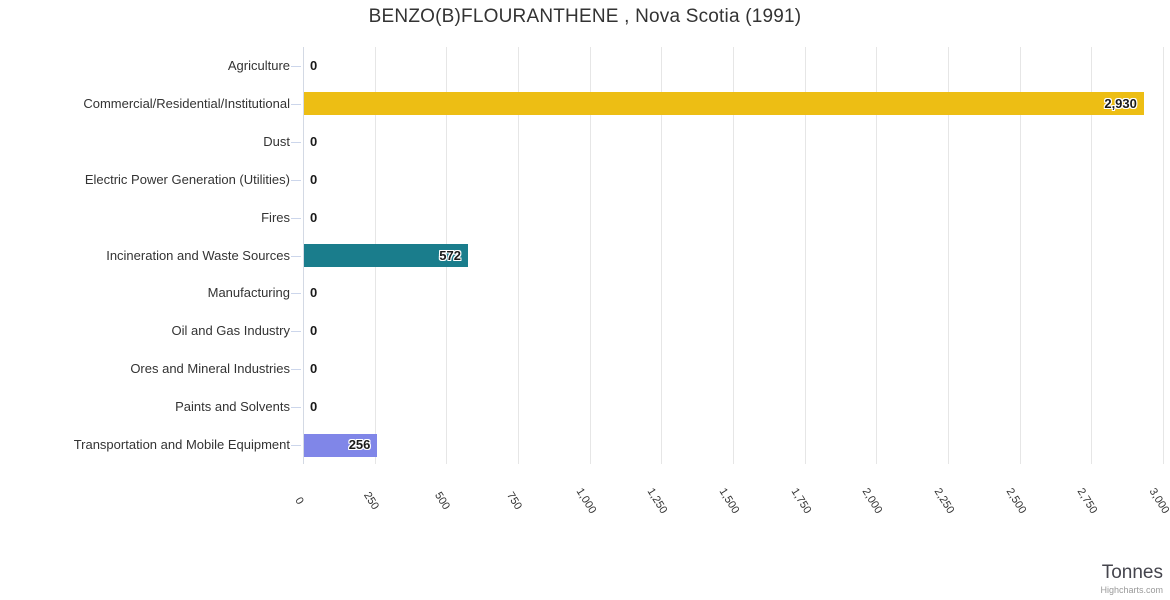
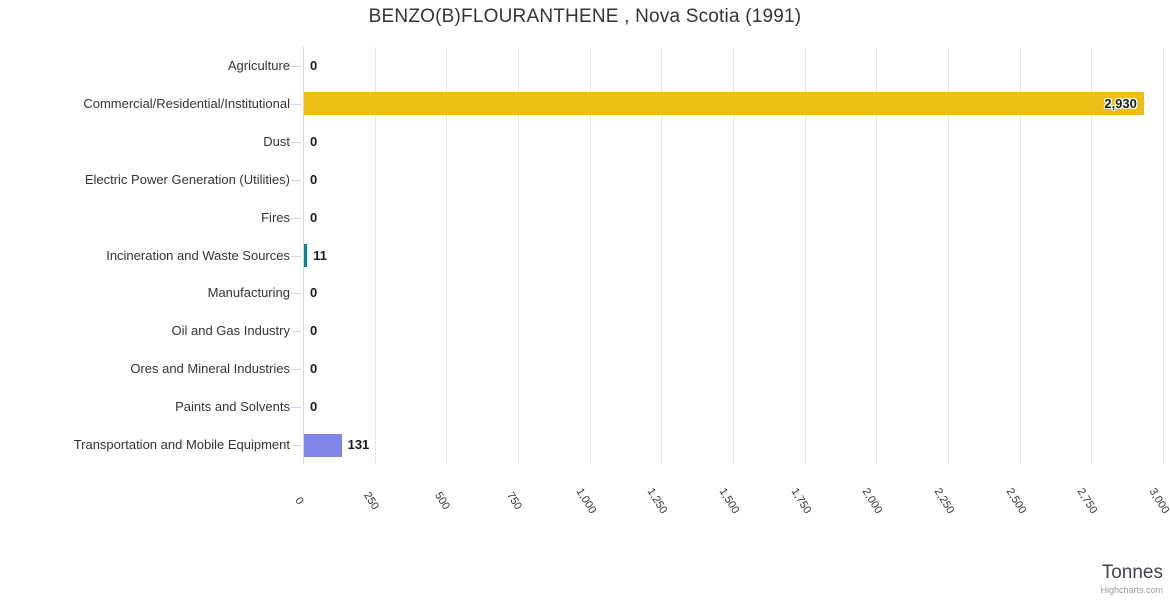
Incineration and Waste Sources: 572 -> 11
Transportation and Mobile Equipment: 256 -> 131
